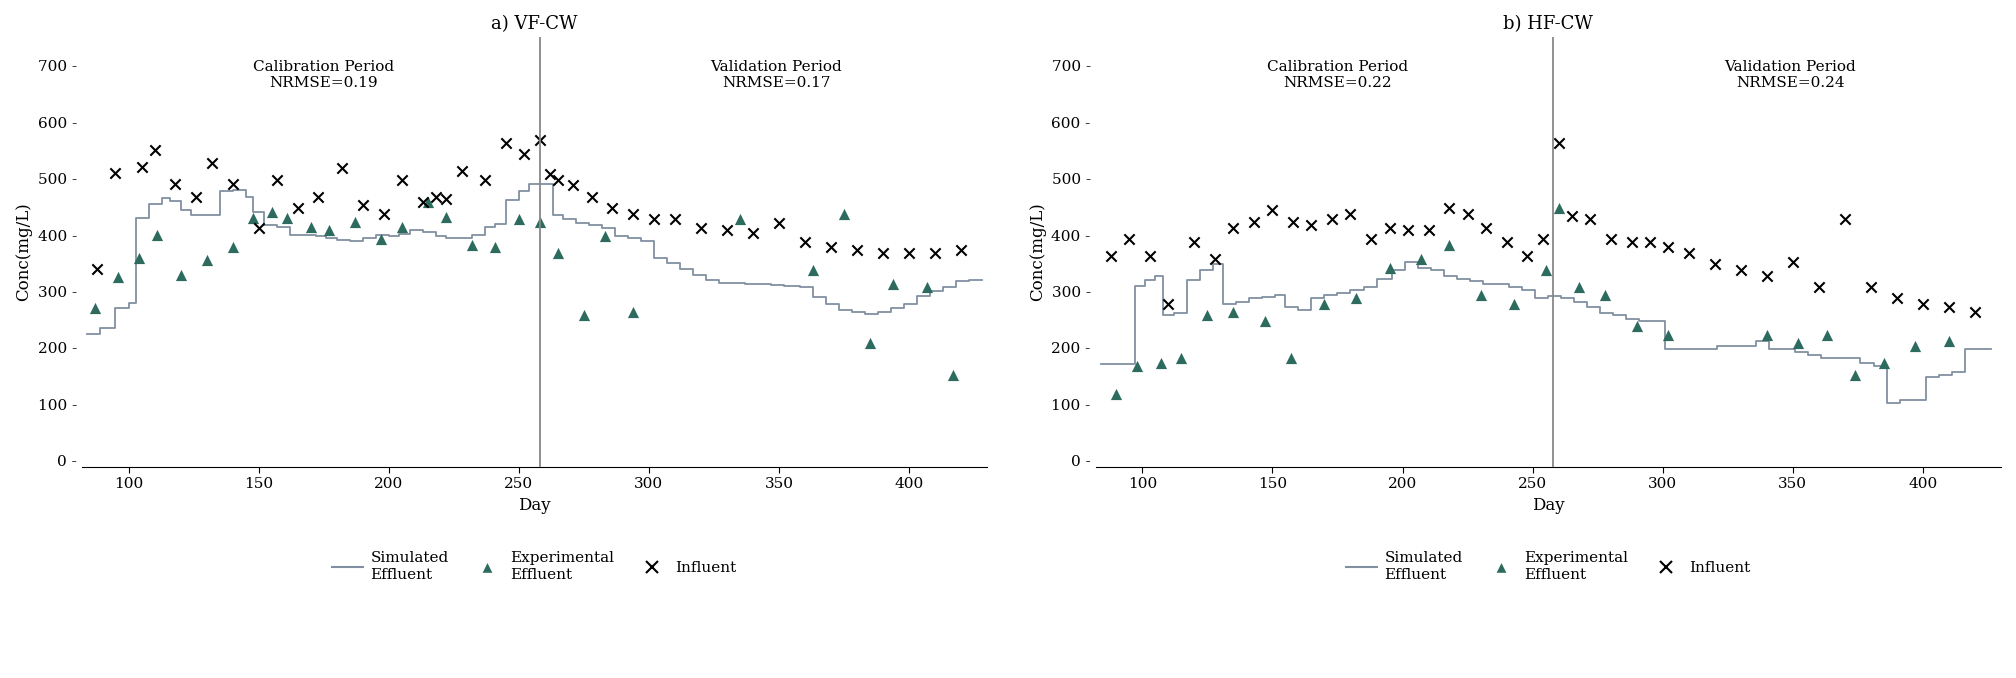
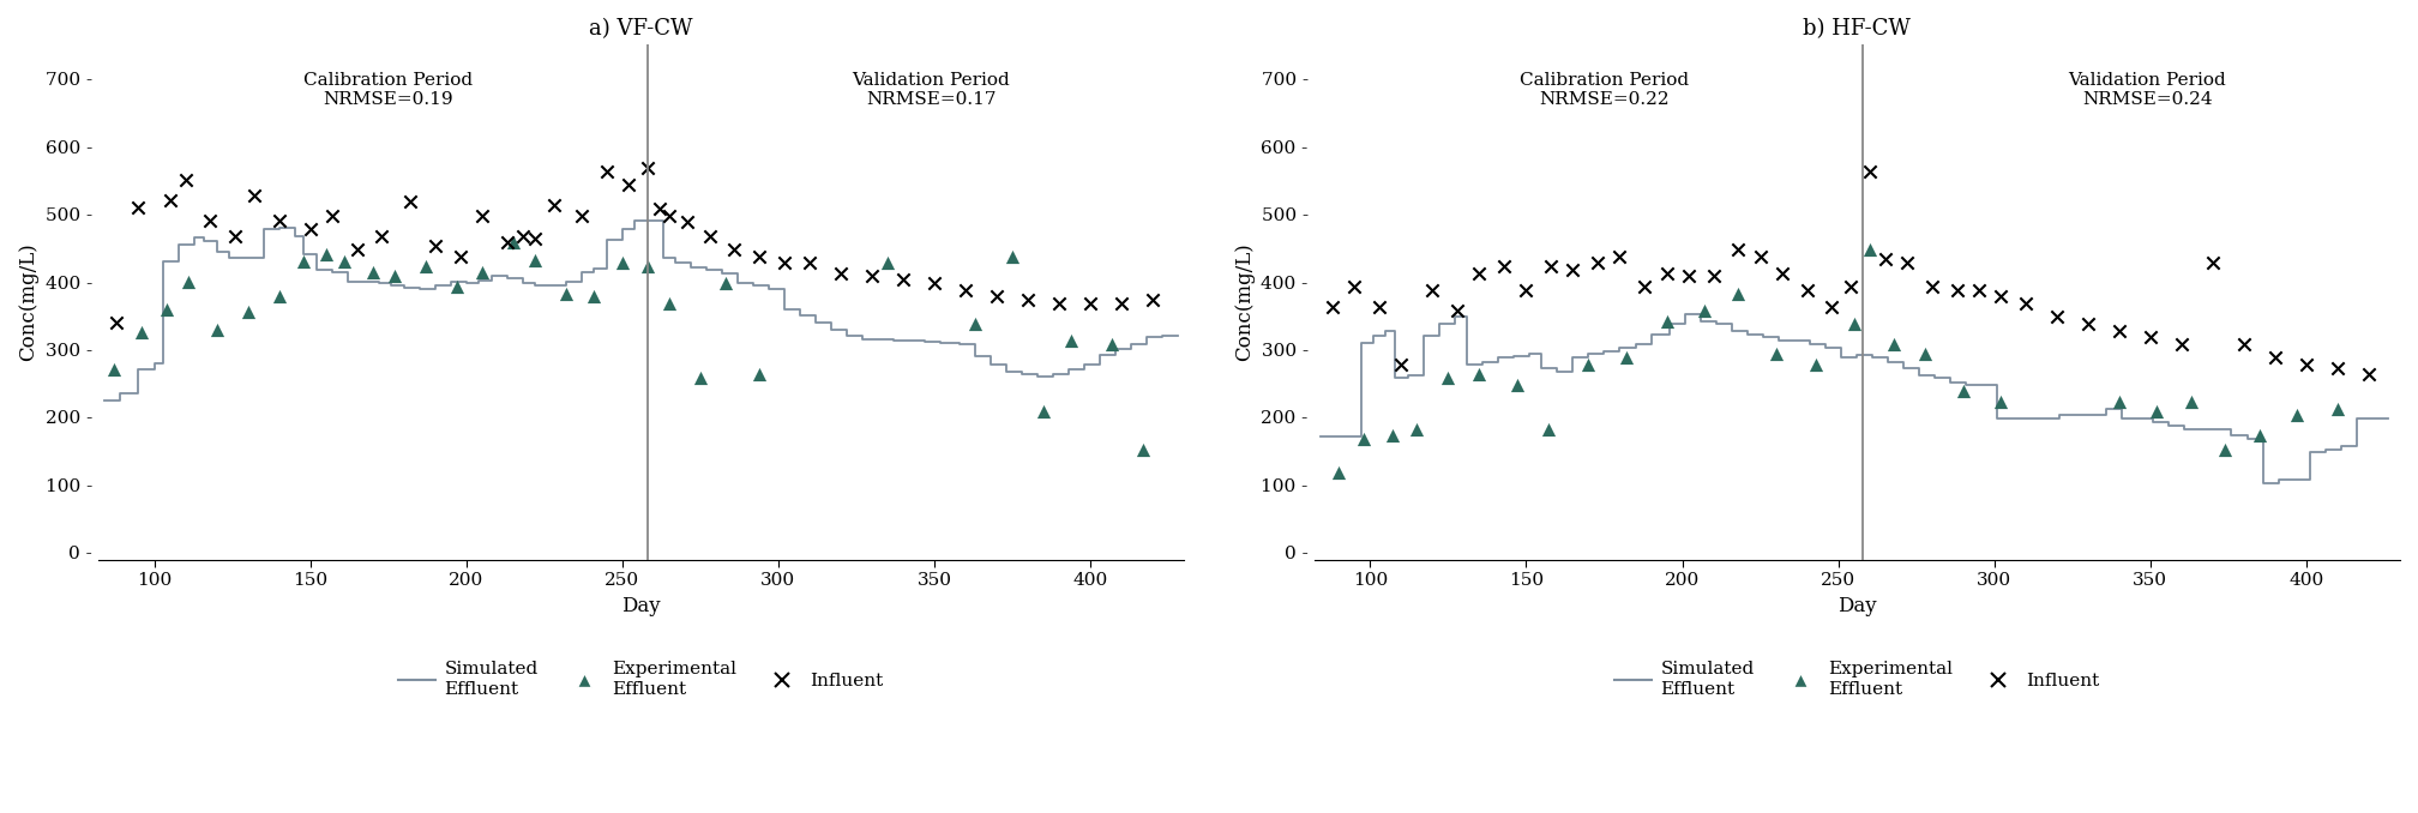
a) VF-CW/Influent/150: 412 - -> 478 -
a) VF-CW/Influent/350: 422 - -> 398 -
b) HF-CW/Influent/150: 444 - -> 388 -
b) HF-CW/Influent/350: 352 - -> 318 -
